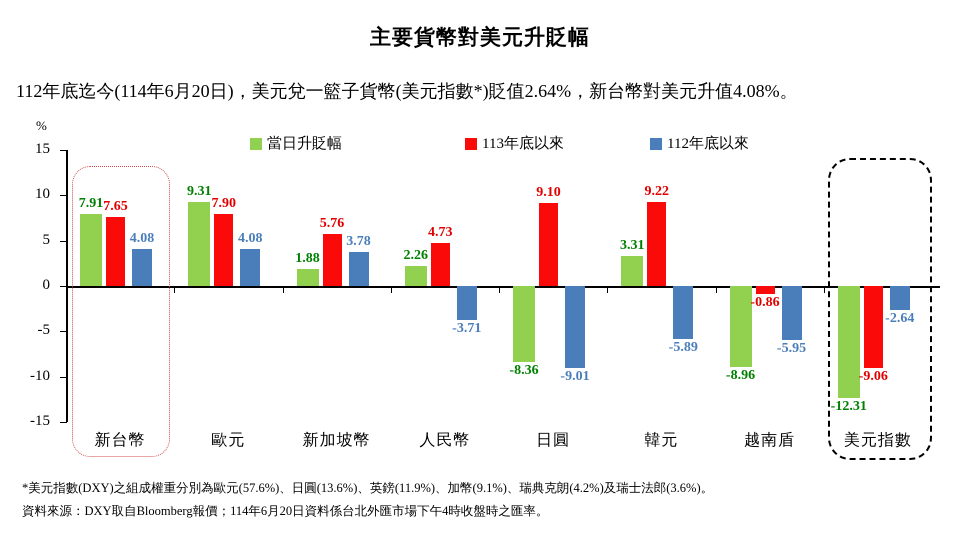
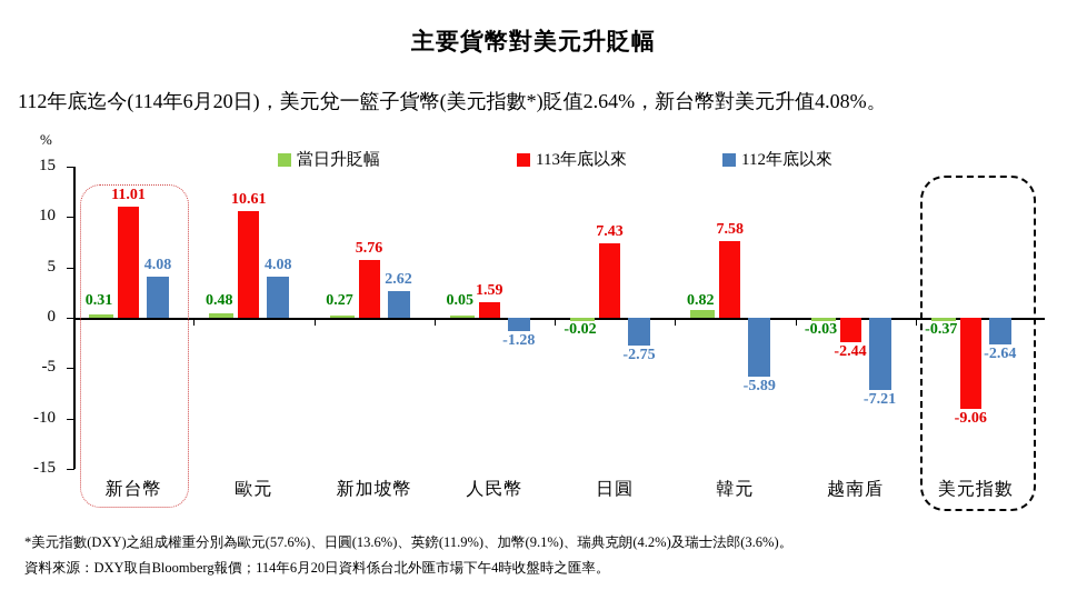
當日升貶幅/新台幣: 7.91 -> 0.31
113年底以來/新台幣: 7.65 -> 11.01
當日升貶幅/歐元: 9.31 -> 0.48
113年底以來/歐元: 7.90 -> 10.61
當日升貶幅/新加坡幣: 1.88 -> 0.27
112年底以來/新加坡幣: 3.78 -> 2.62
當日升貶幅/人民幣: 2.26 -> 0.05
113年底以來/人民幣: 4.73 -> 1.59
112年底以來/人民幣: -3.71 -> -1.28
當日升貶幅/日圓: -8.36 -> -0.02
113年底以來/日圓: 9.10 -> 7.43
112年底以來/日圓: -9.01 -> -2.75
當日升貶幅/韓元: 3.31 -> 0.82
113年底以來/韓元: 9.22 -> 7.58
當日升貶幅/越南盾: -8.96 -> -0.03
113年底以來/越南盾: -0.86 -> -2.44
112年底以來/越南盾: -5.95 -> -7.21
當日升貶幅/美元指數: -12.31 -> -0.37
